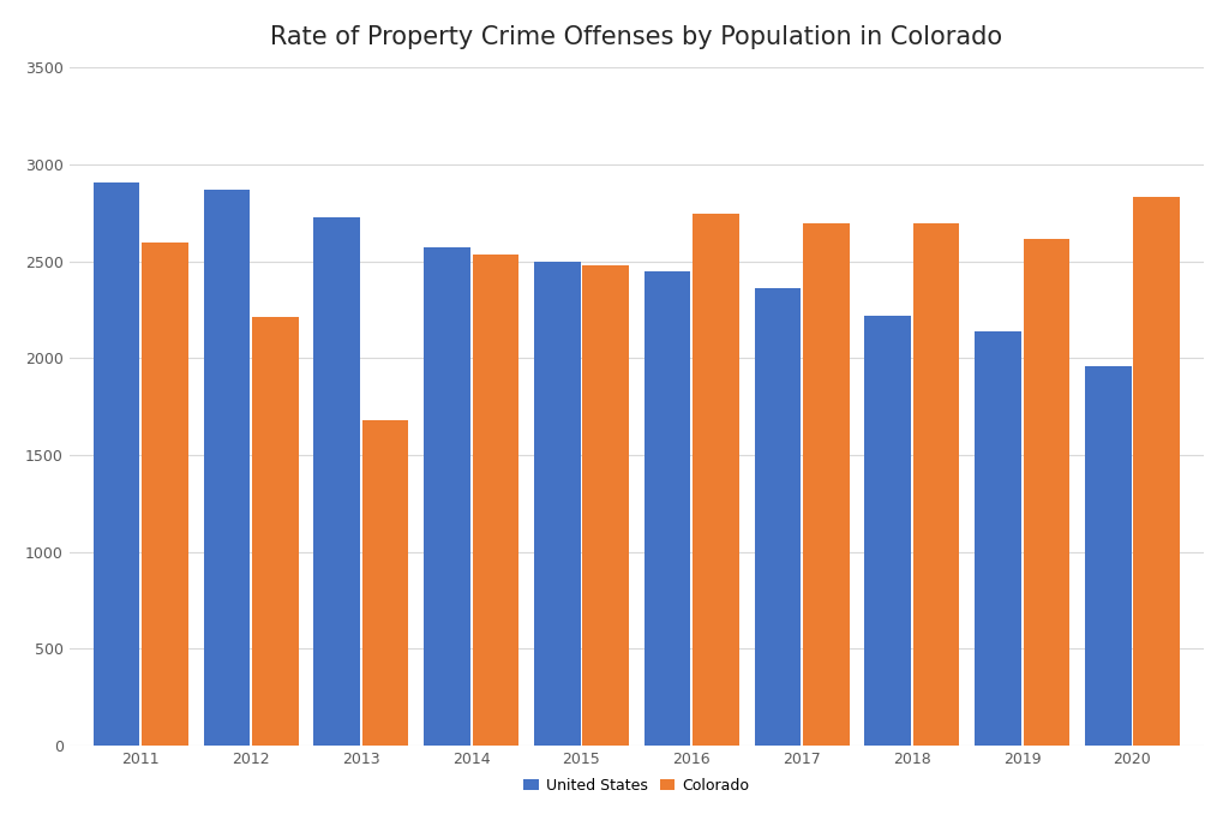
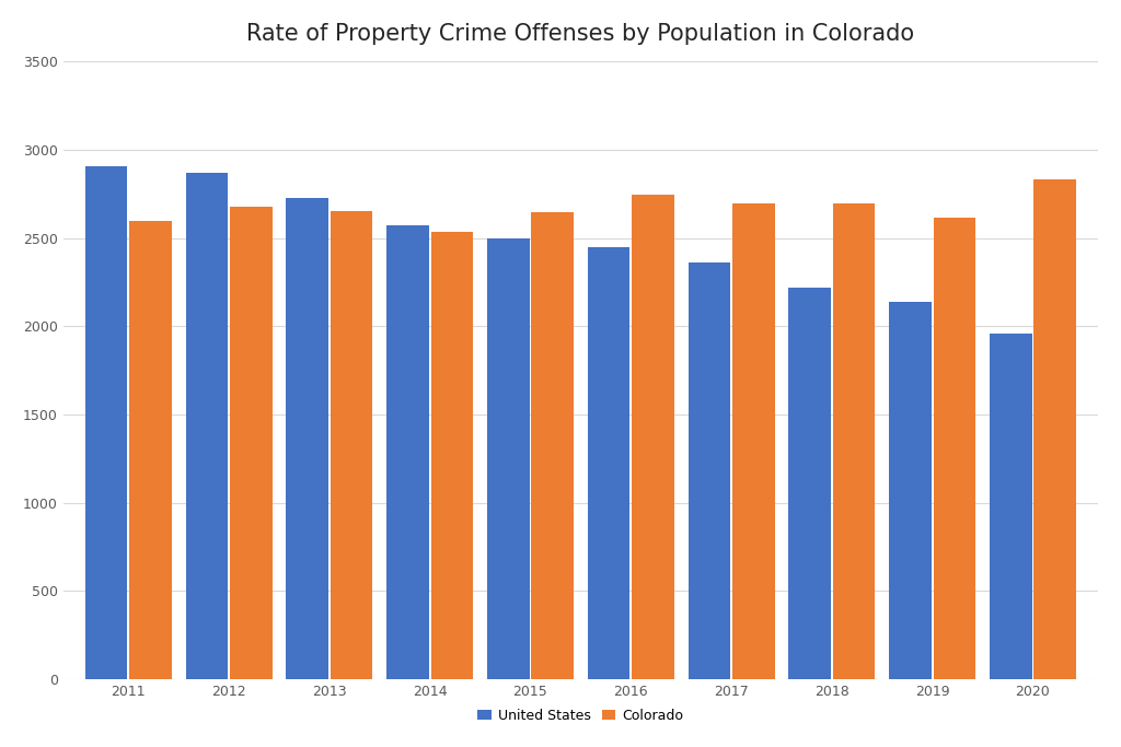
Colorado/2012: 2210 -> 2680
Colorado/2013: 1680 -> 2650
Colorado/2015: 2480 -> 2640
